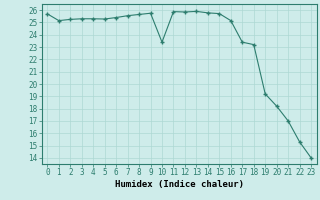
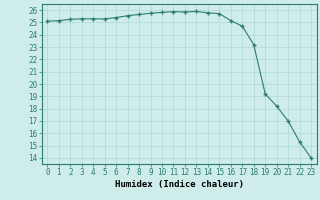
0: 25.7 -> 25.1
10: 23.4 -> 25.8
17: 23.4 -> 24.7
